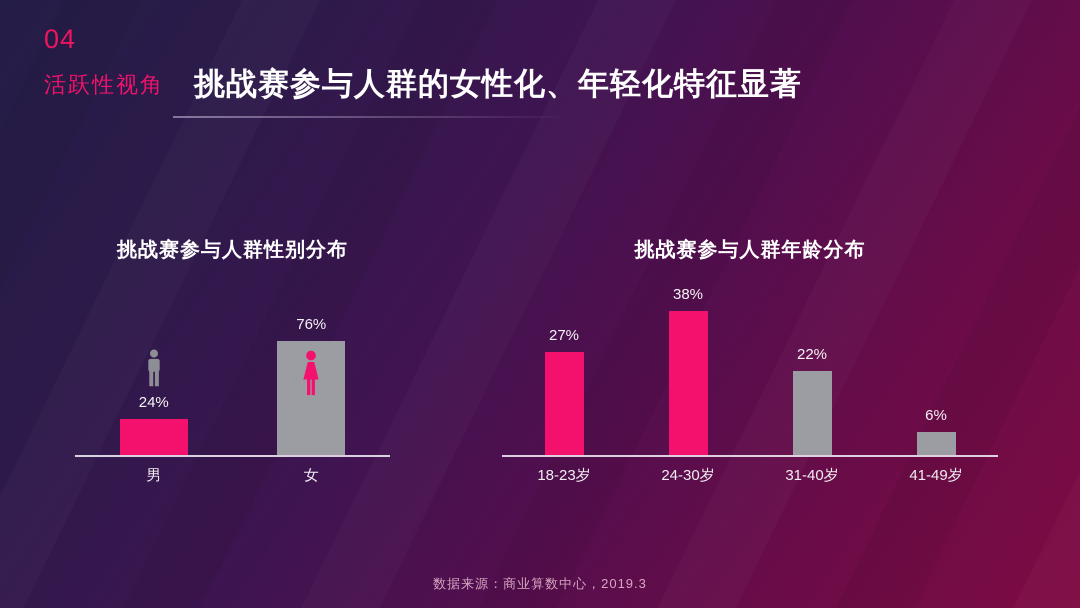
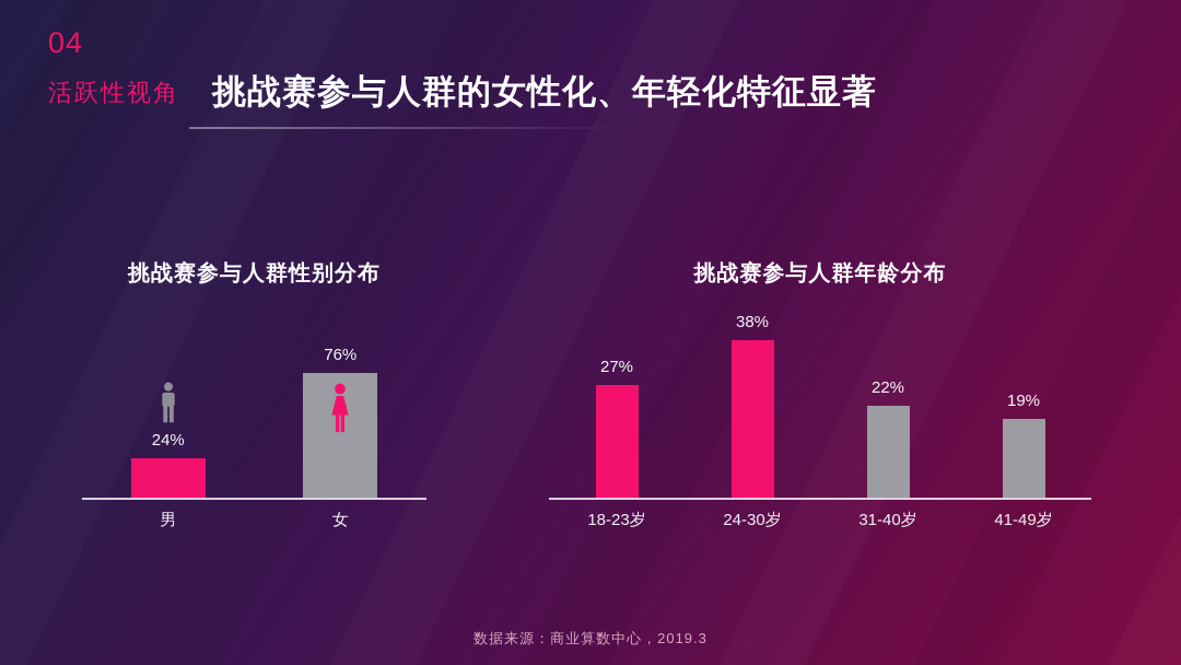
挑战赛参与人群年龄分布/41-49岁: 6% -> 19%
